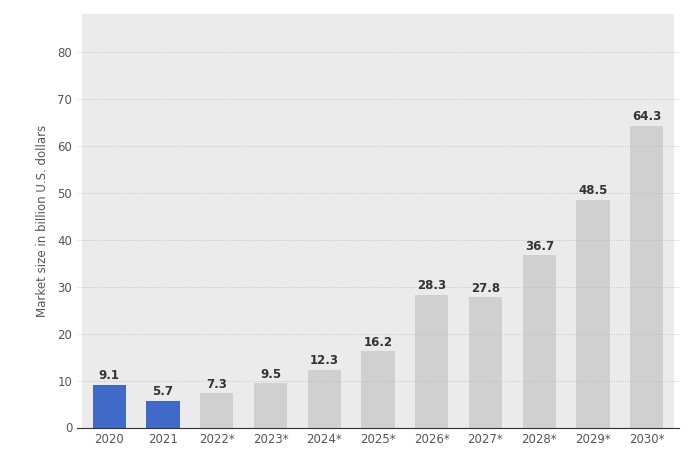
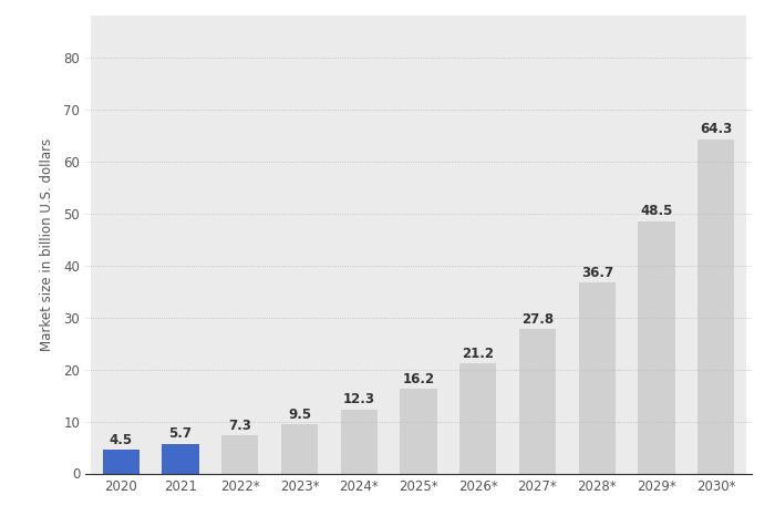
2020: 9.1 -> 4.5
2026*: 28.3 -> 21.2
